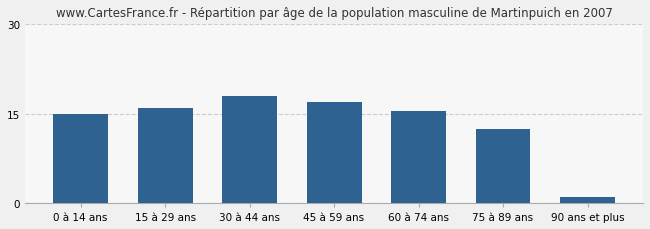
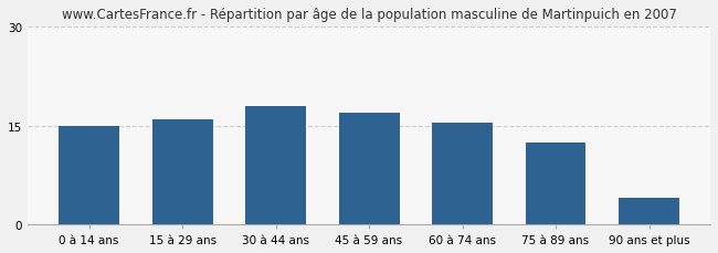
90 ans et plus: 1.0 -> 4.0
